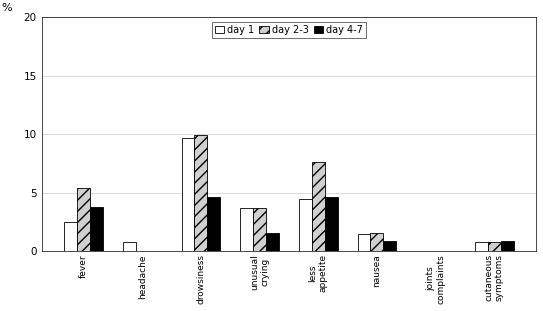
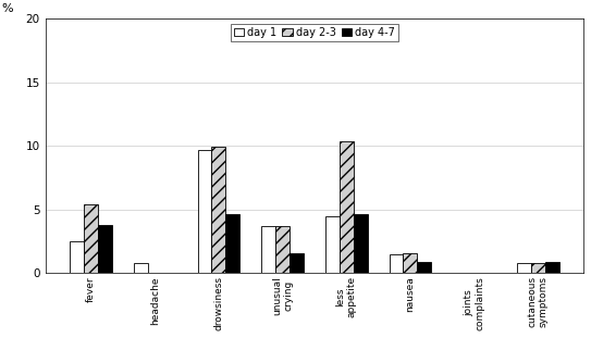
day 2-3/less appetite: 7.6 -> 10.4
